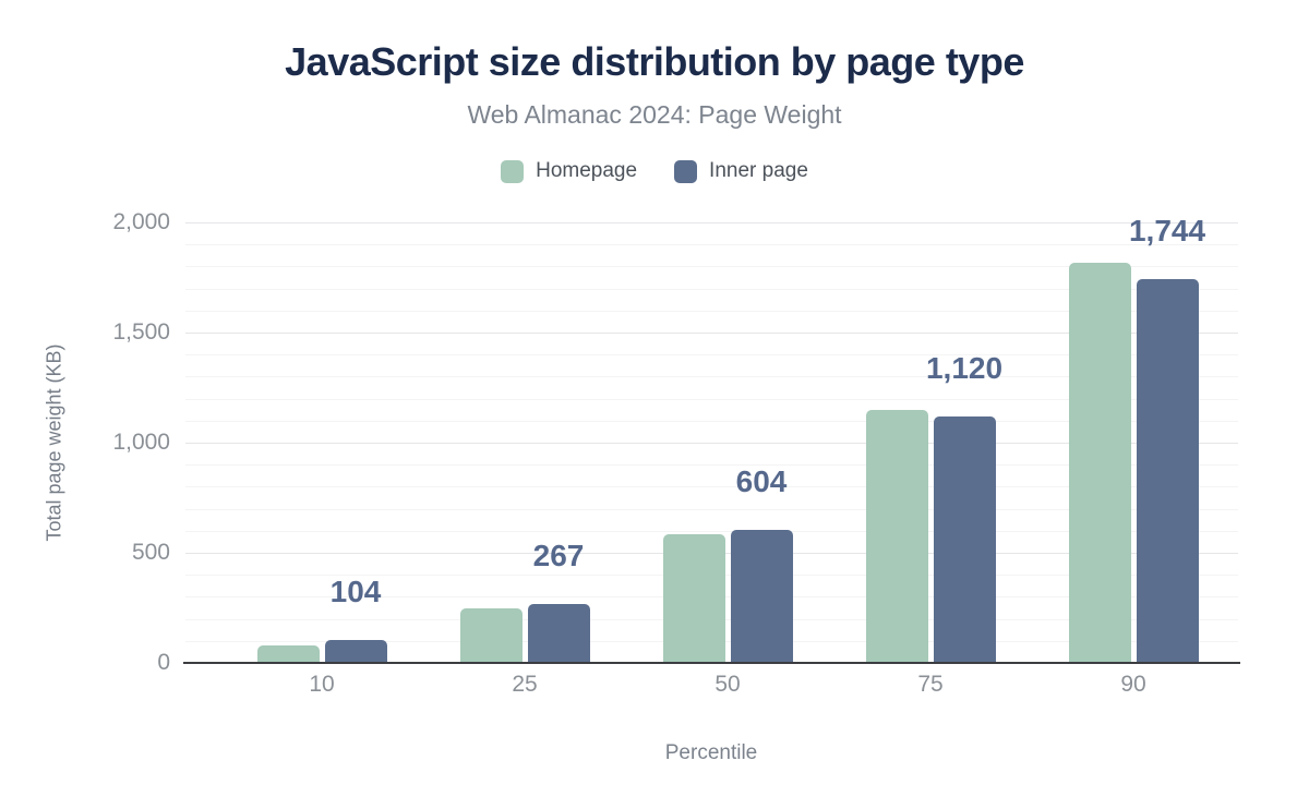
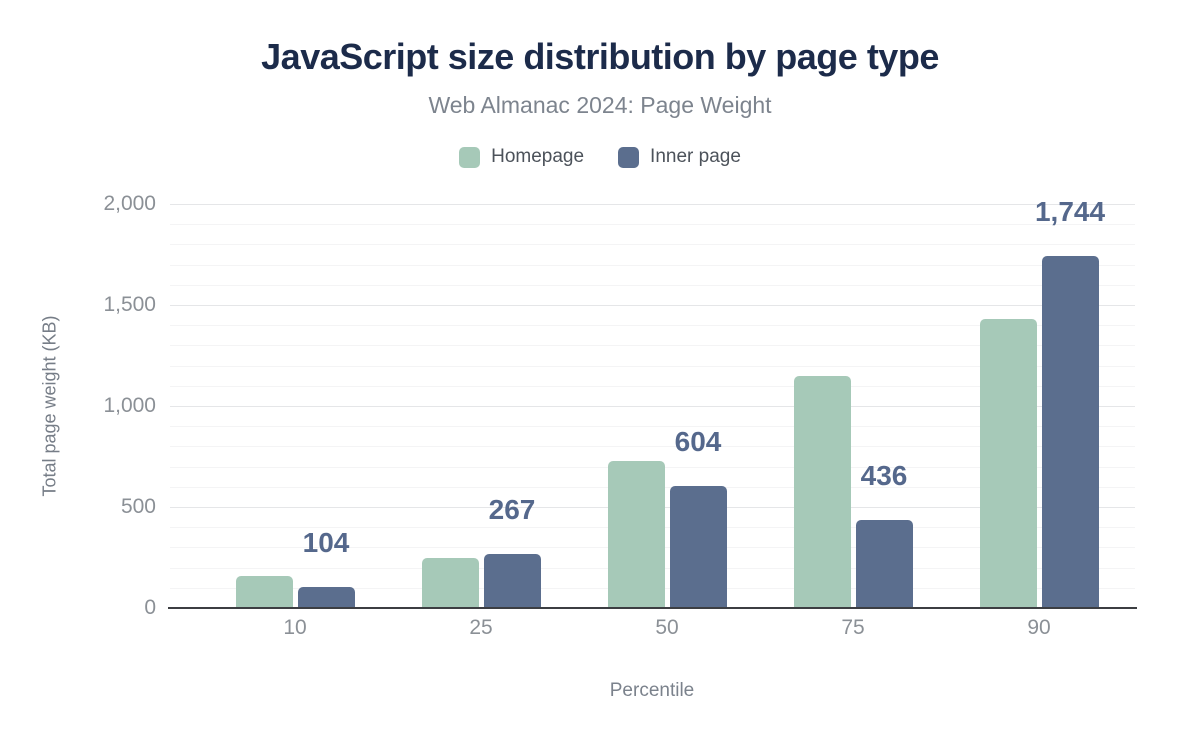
Homepage/10: 80 -> 160
Homepage/50: 580 -> 730
Inner page/75: 1,120 -> 436
Homepage/90: 1820 -> 1430
